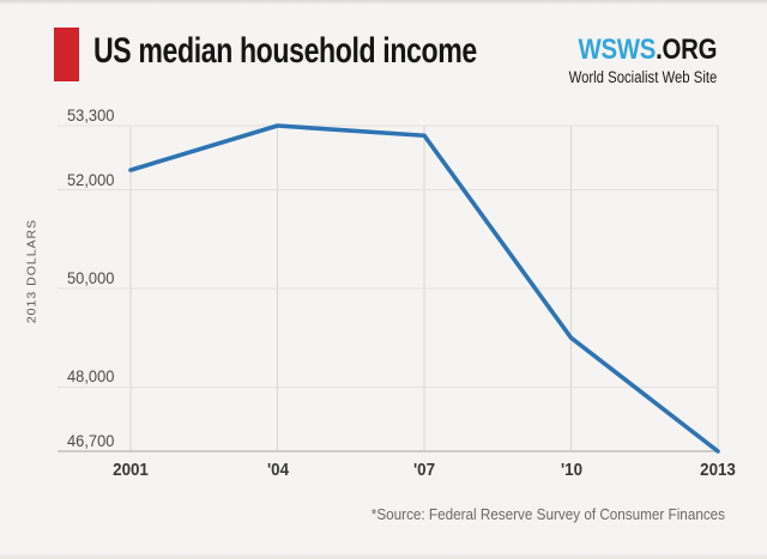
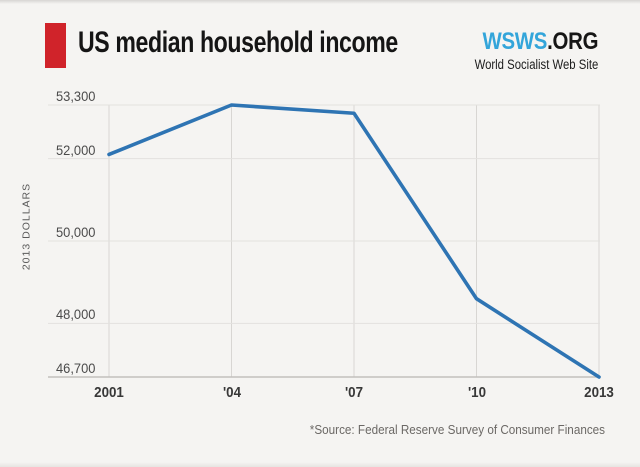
2001: 52400 -> 52100
'10: 49000 -> 48600
